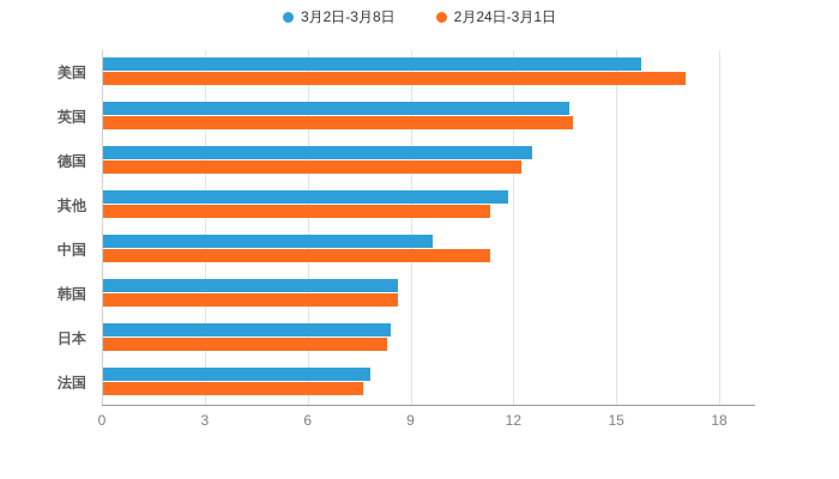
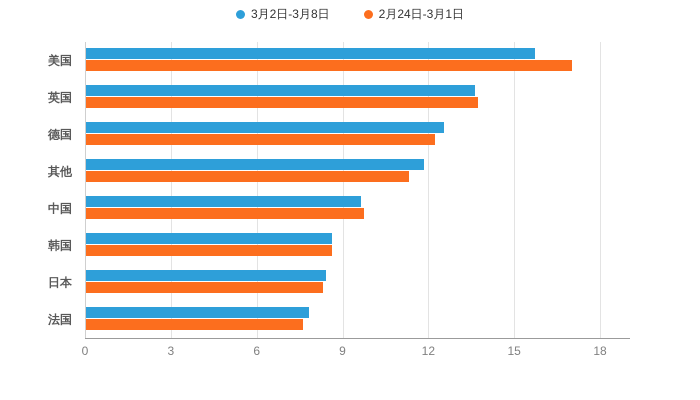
2月24日-3月1日/中国: 11.3 -> 9.7
